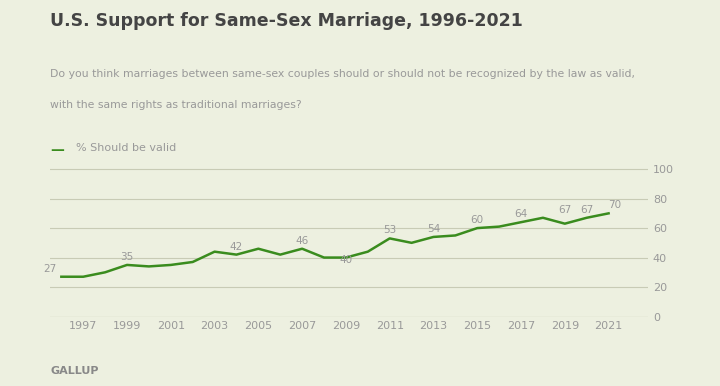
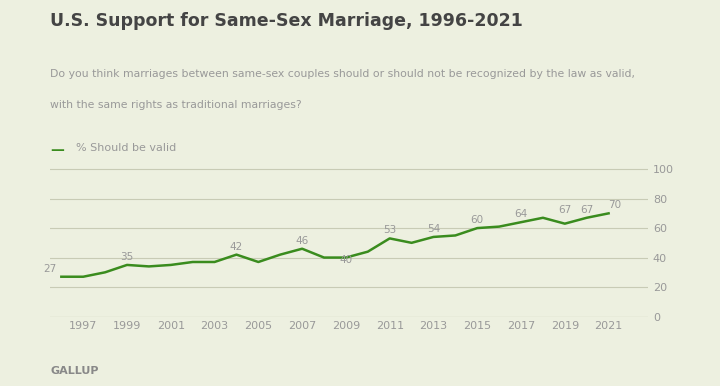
2003: 44 -> 37
2005: 46 -> 37
